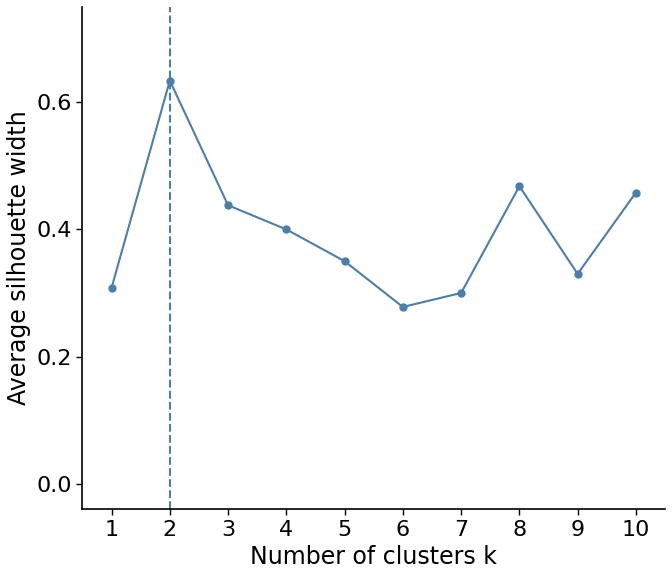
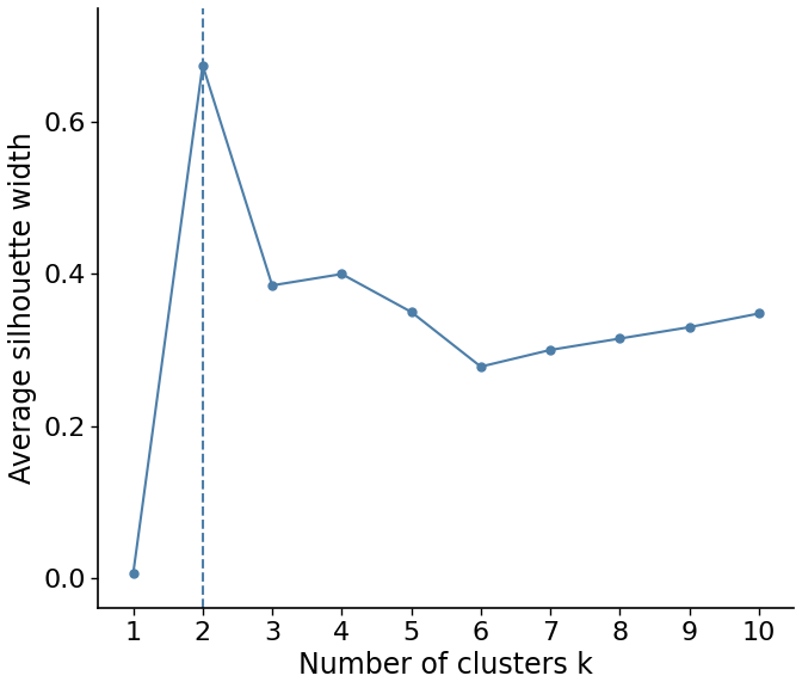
1: 0.308 -> 0.005
2: 0.634 -> 0.675
3: 0.438 -> 0.385
8: 0.468 -> 0.315
10: 0.458 -> 0.348
